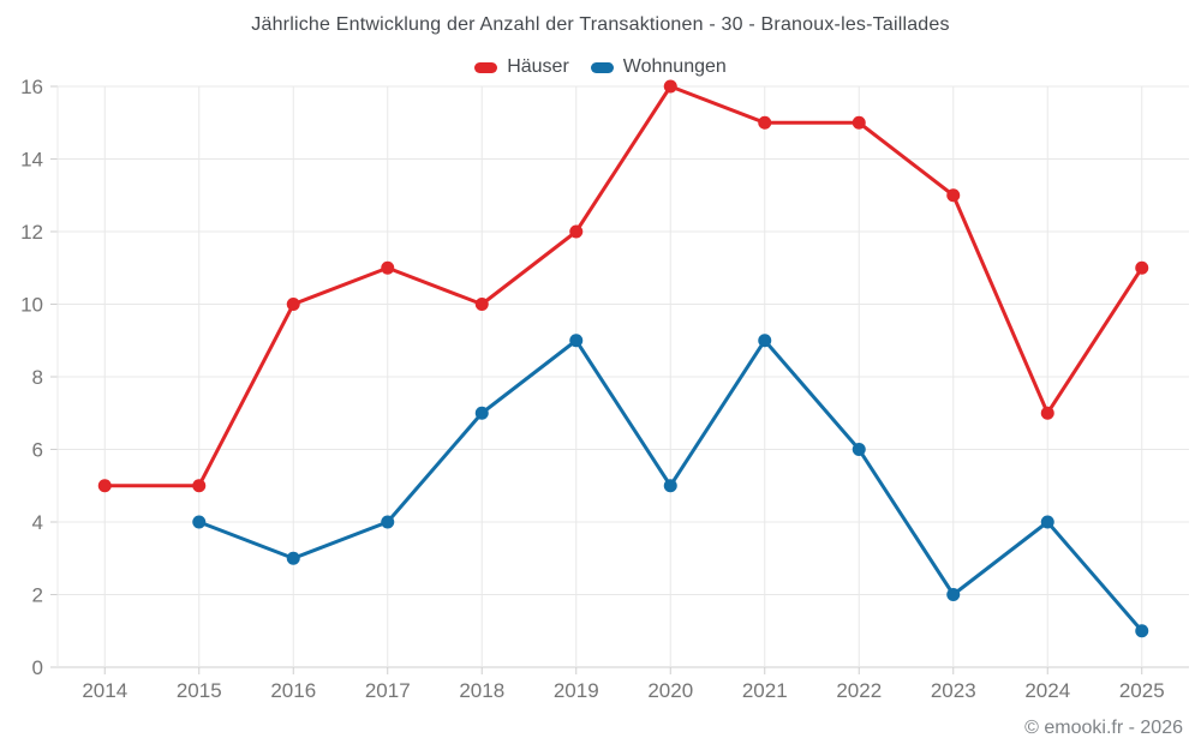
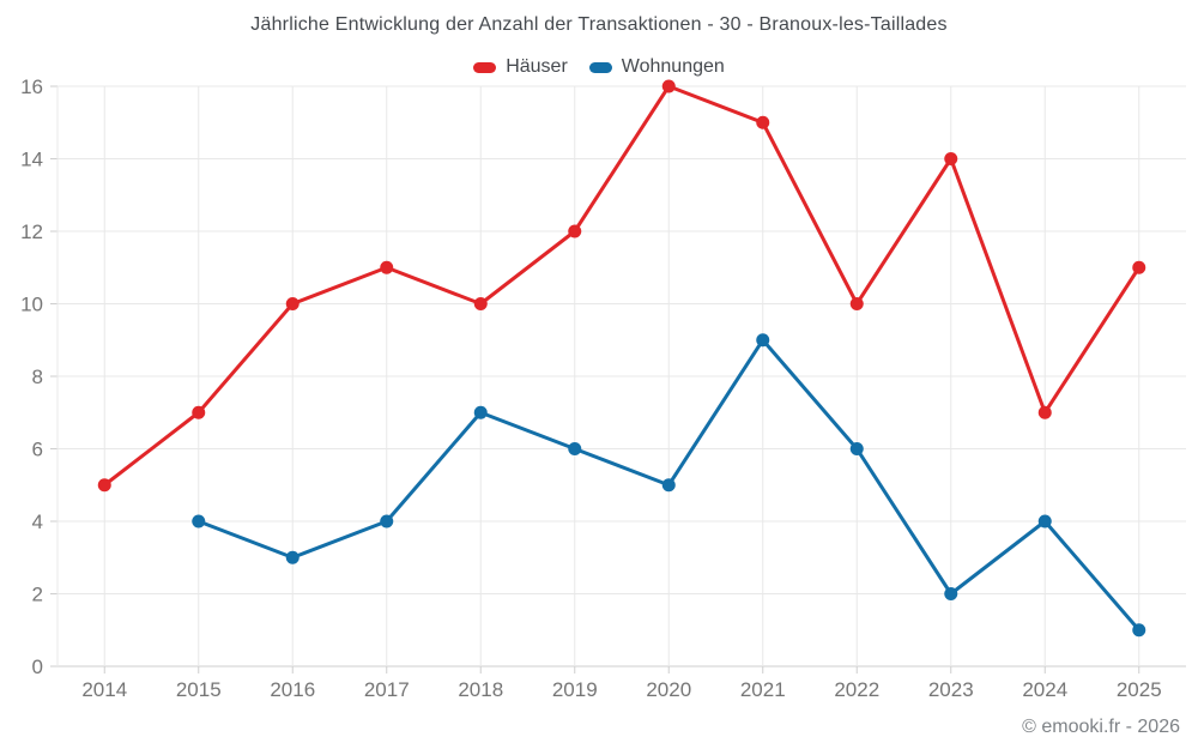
Häuser/2015: 5 -> 7
Wohnungen/2019: 9 -> 6
Häuser/2022: 15 -> 10
Häuser/2023: 13 -> 14
